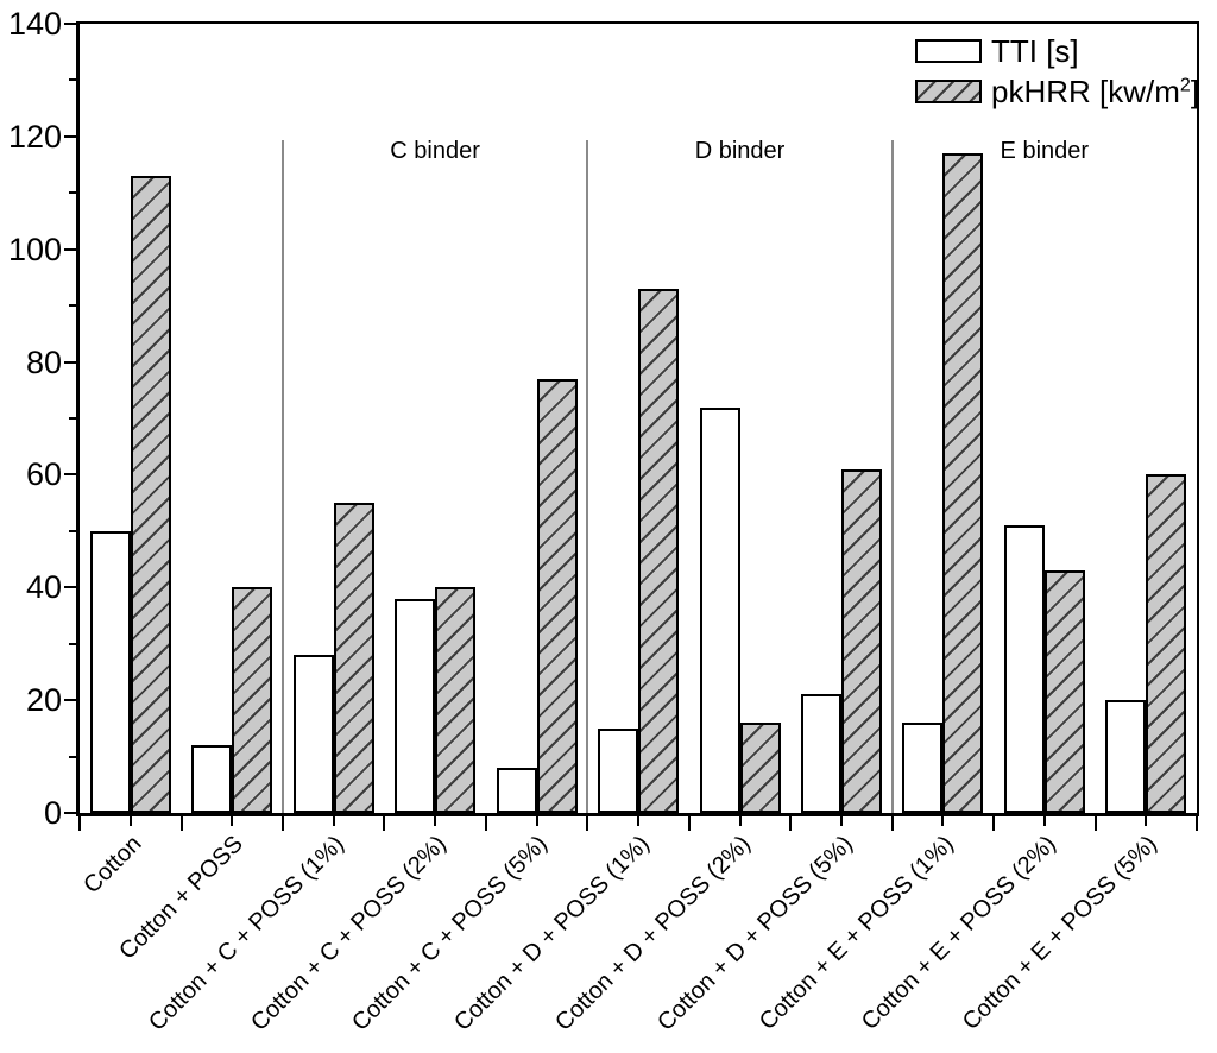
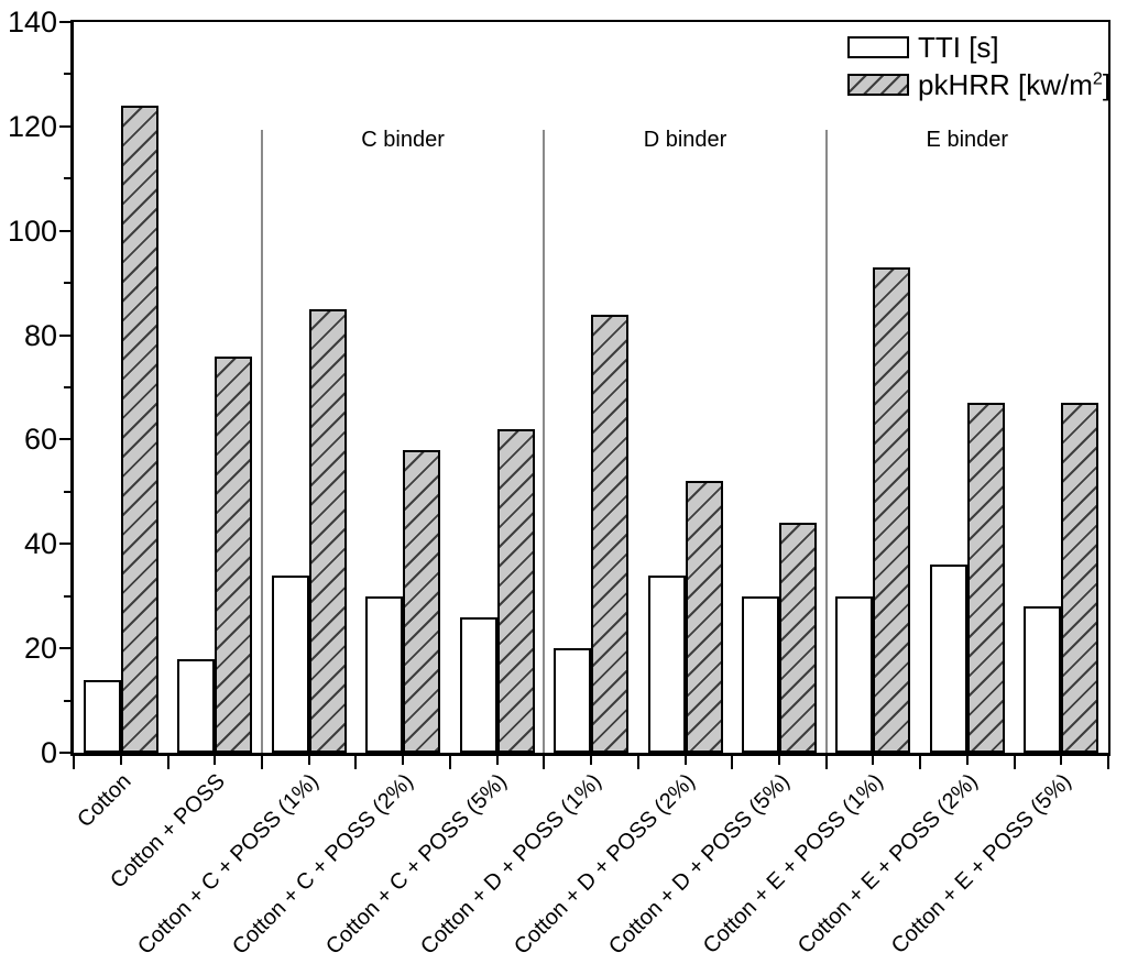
TTI [s]/Cotton: 50 -> 14
pkHRR [kw/m2]/Cotton: 113 -> 124
TTI [s]/Cotton + POSS: 12 -> 18
pkHRR [kw/m2]/Cotton + POSS: 40 -> 76
TTI [s]/Cotton + C + POSS (1%): 28 -> 34
pkHRR [kw/m2]/Cotton + C + POSS (1%): 55 -> 85
TTI [s]/Cotton + C + POSS (2%): 38 -> 30
pkHRR [kw/m2]/Cotton + C + POSS (2%): 40 -> 58
TTI [s]/Cotton + C + POSS (5%): 8 -> 26
pkHRR [kw/m2]/Cotton + C + POSS (5%): 77 -> 62
TTI [s]/Cotton + D + POSS (1%): 15 -> 20
pkHRR [kw/m2]/Cotton + D + POSS (1%): 93 -> 84
TTI [s]/Cotton + D + POSS (2%): 72 -> 34
pkHRR [kw/m2]/Cotton + D + POSS (2%): 16 -> 52
TTI [s]/Cotton + D + POSS (5%): 21 -> 30
pkHRR [kw/m2]/Cotton + D + POSS (5%): 61 -> 44
TTI [s]/Cotton + E + POSS (1%): 16 -> 30
pkHRR [kw/m2]/Cotton + E + POSS (1%): 117 -> 93
TTI [s]/Cotton + E + POSS (2%): 51 -> 36
pkHRR [kw/m2]/Cotton + E + POSS (2%): 43 -> 67
TTI [s]/Cotton + E + POSS (5%): 20 -> 28
pkHRR [kw/m2]/Cotton + E + POSS (5%): 60 -> 67
